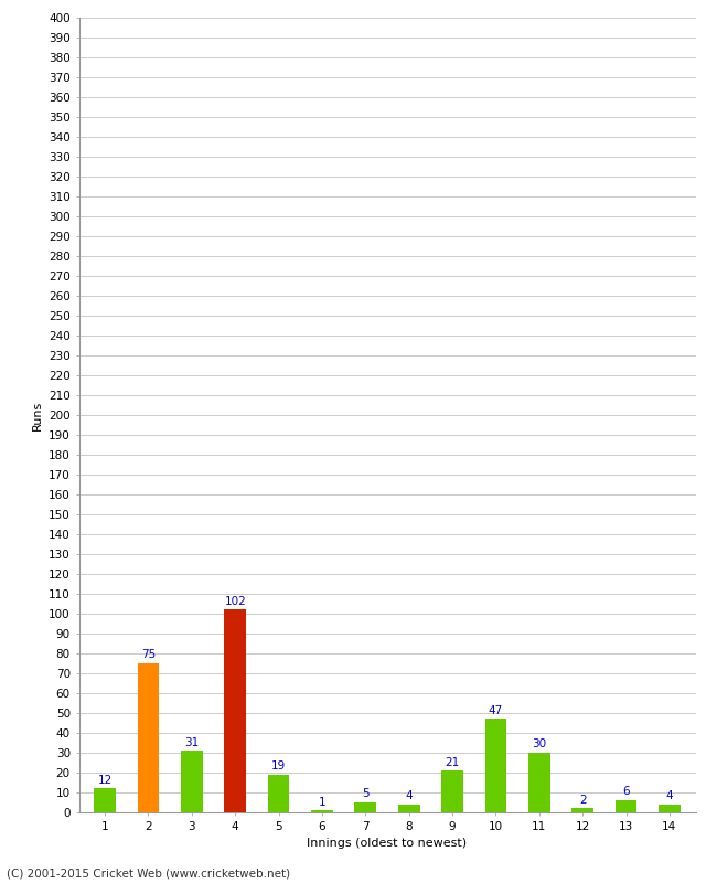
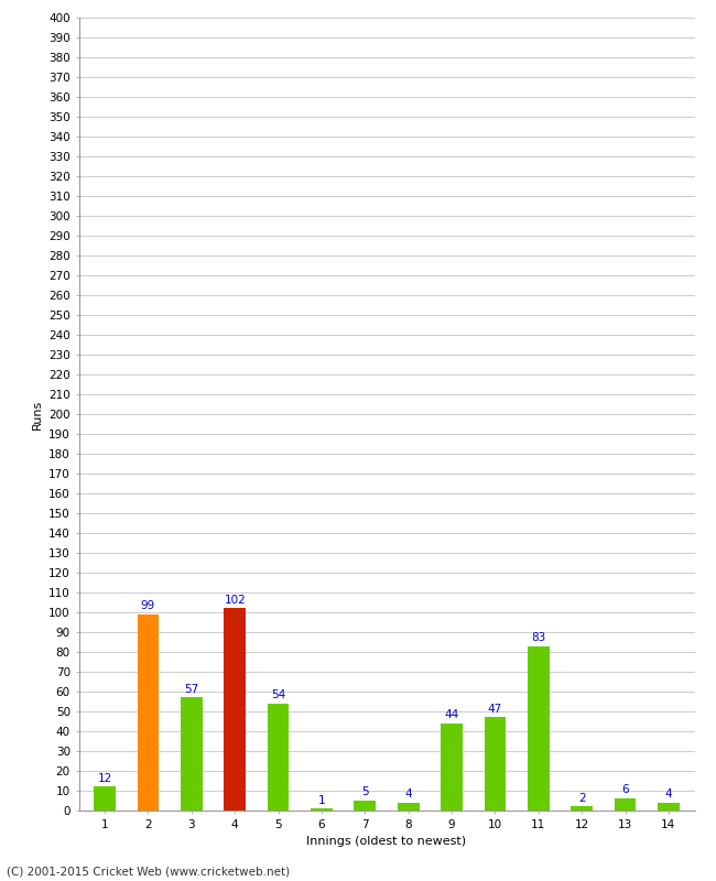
2: 75 -> 99
3: 31 -> 57
5: 19 -> 54
9: 21 -> 44
11: 30 -> 83
